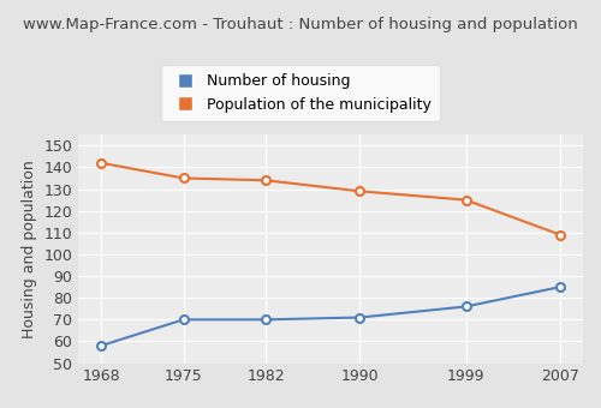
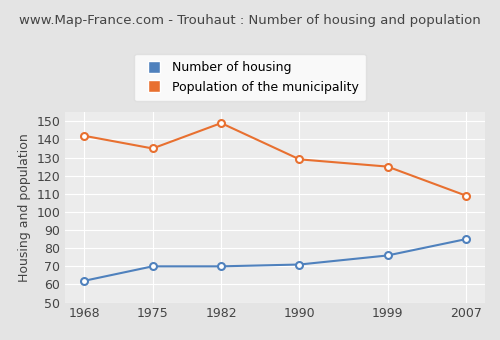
Number of housing/1968: 58 -> 62
Population of the municipality/1982: 134 -> 149
